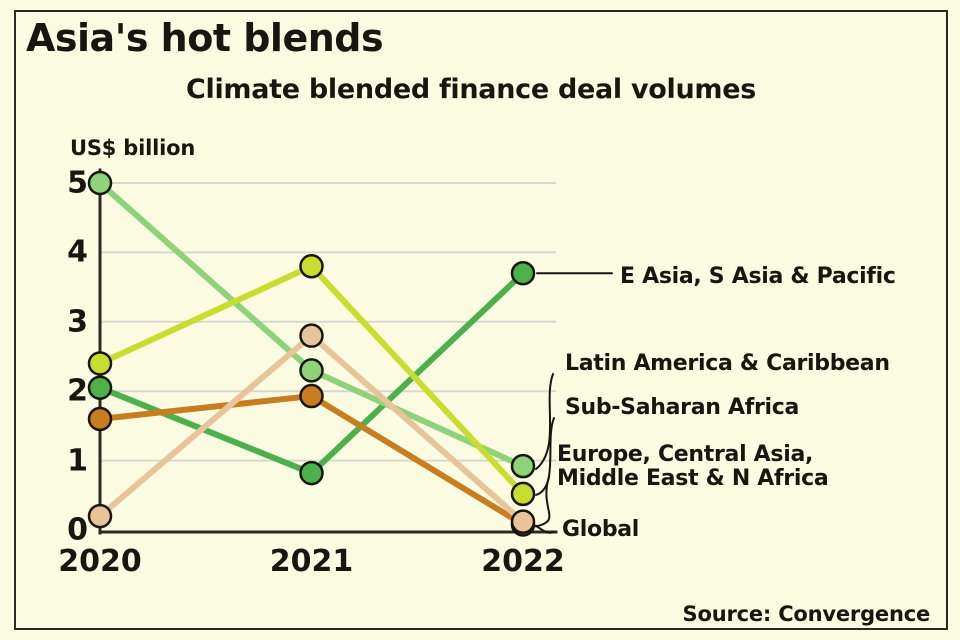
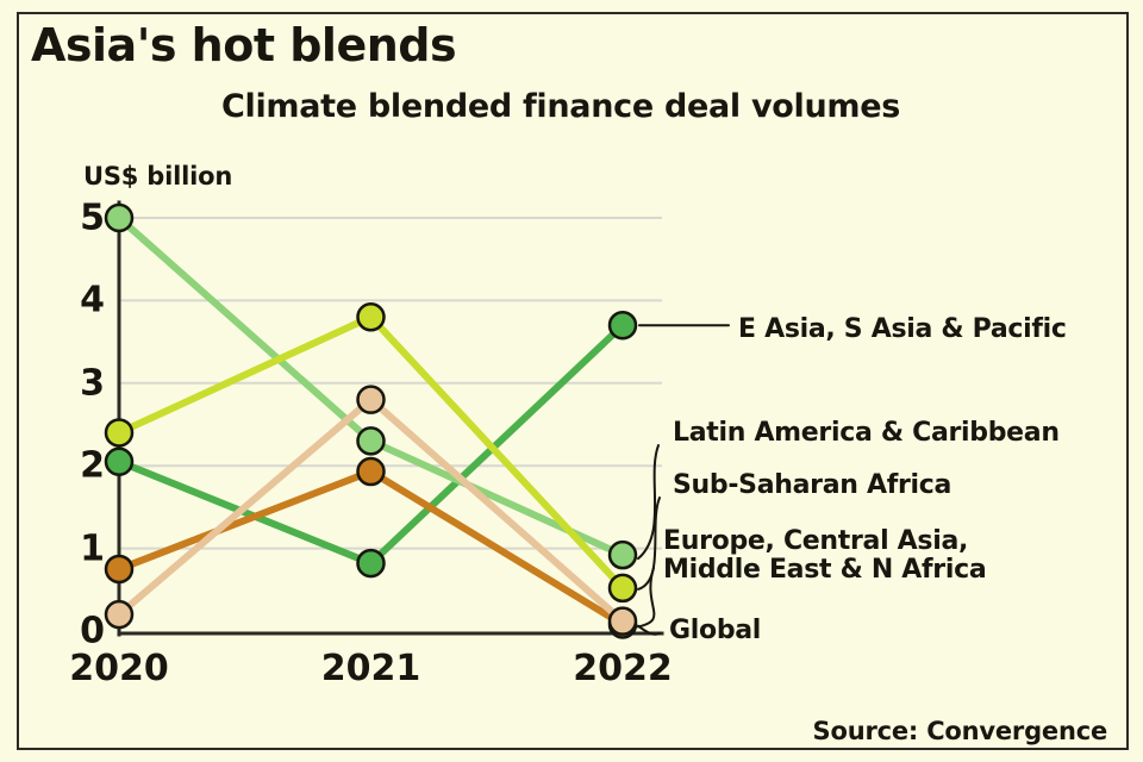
Europe, Central Asia, Middle East & N Africa/2020: 1.6 -> 0.8
